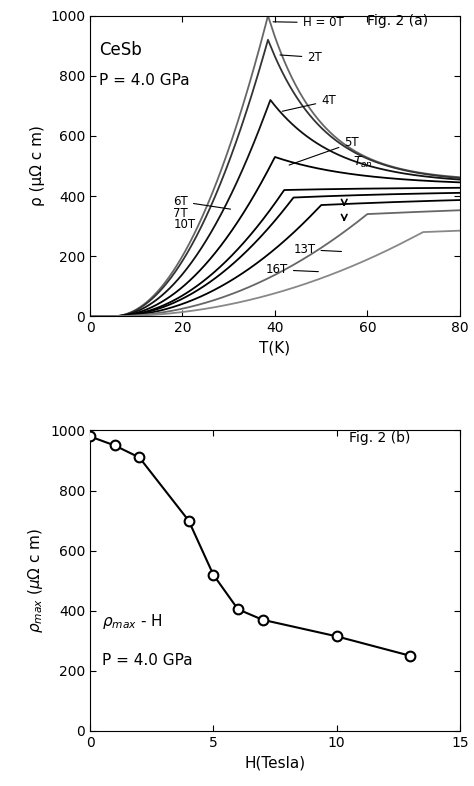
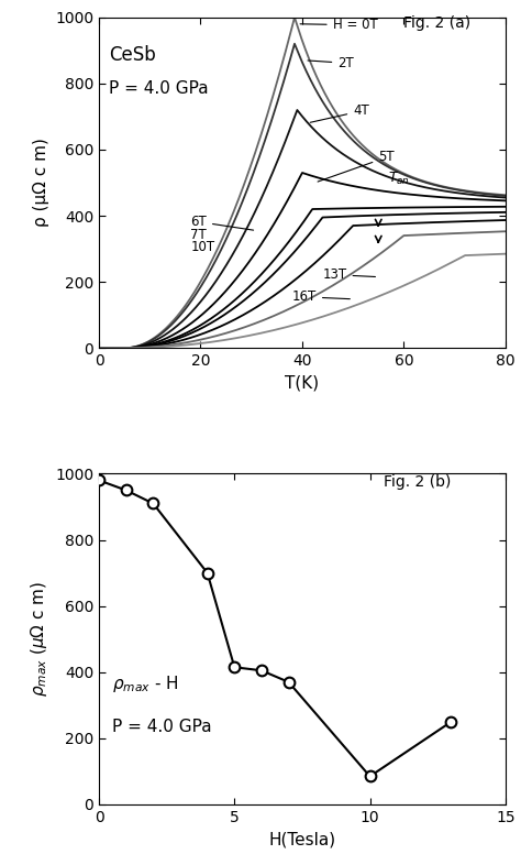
5: 520 -> 415
10: 315 -> 85
